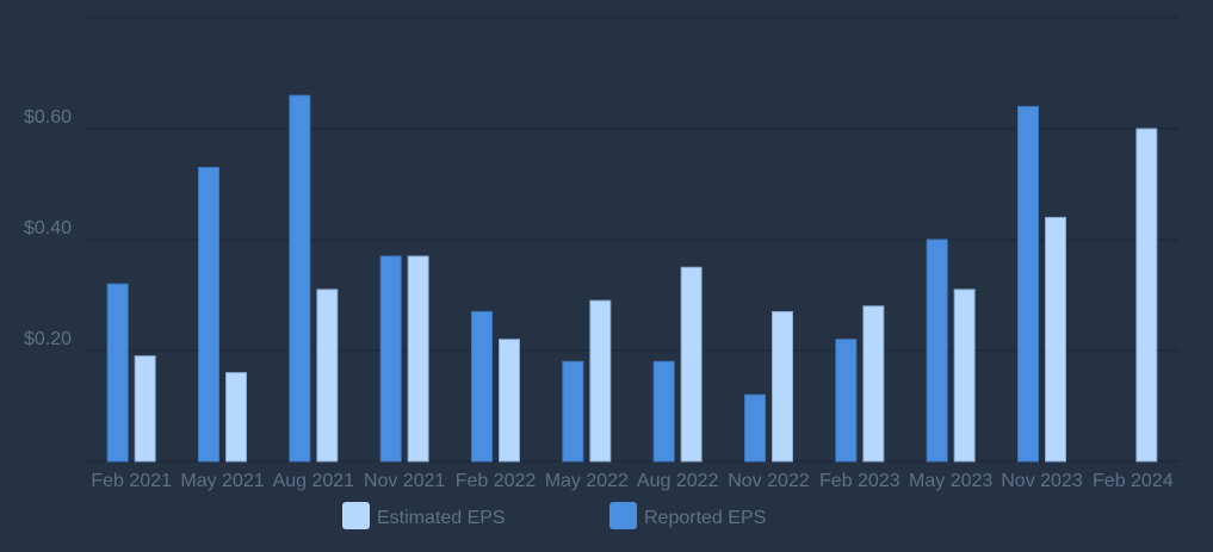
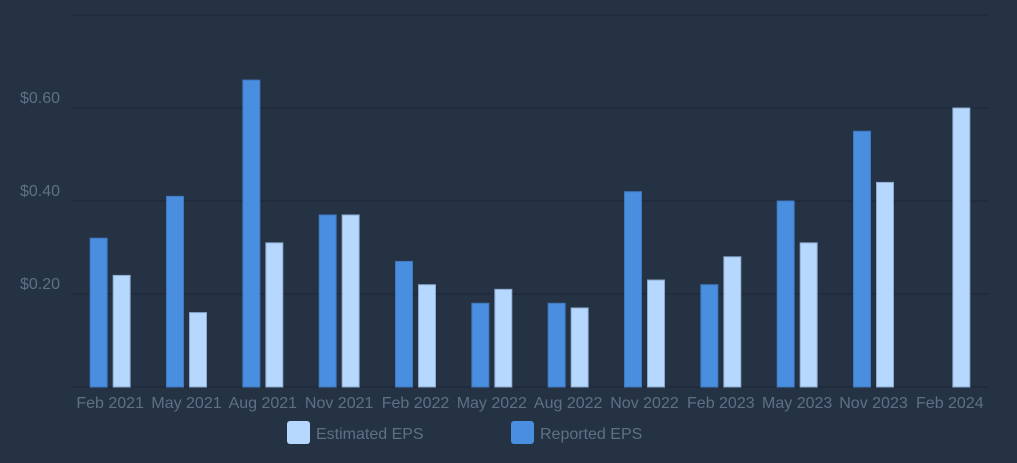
Estimated EPS/Feb 2021: $0.19 -> $0.24
Reported EPS/May 2021: $0.53 -> $0.41
Estimated EPS/May 2022: $0.29 -> $0.21
Estimated EPS/Aug 2022: $0.35 -> $0.17
Reported EPS/Nov 2022: $0.12 -> $0.42
Estimated EPS/Nov 2022: $0.27 -> $0.23
Reported EPS/Nov 2023: $0.64 -> $0.55
